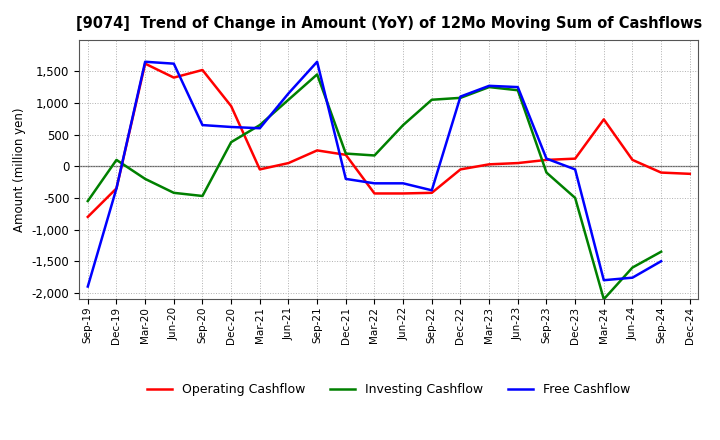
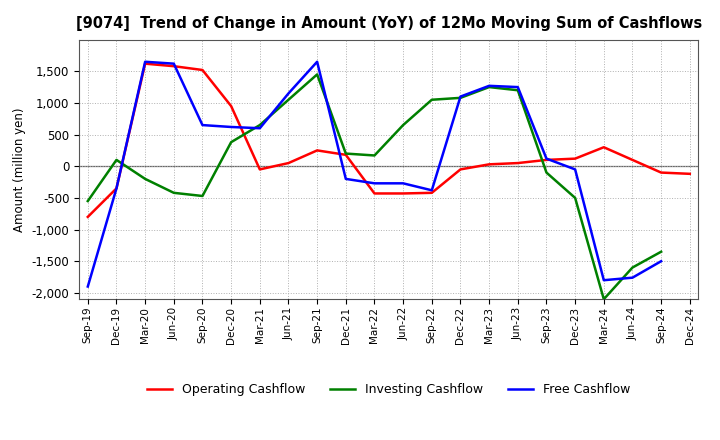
Operating Cashflow/Jun-20: 1,400 -> 1,580
Operating Cashflow/Mar-24: 740 -> 300
